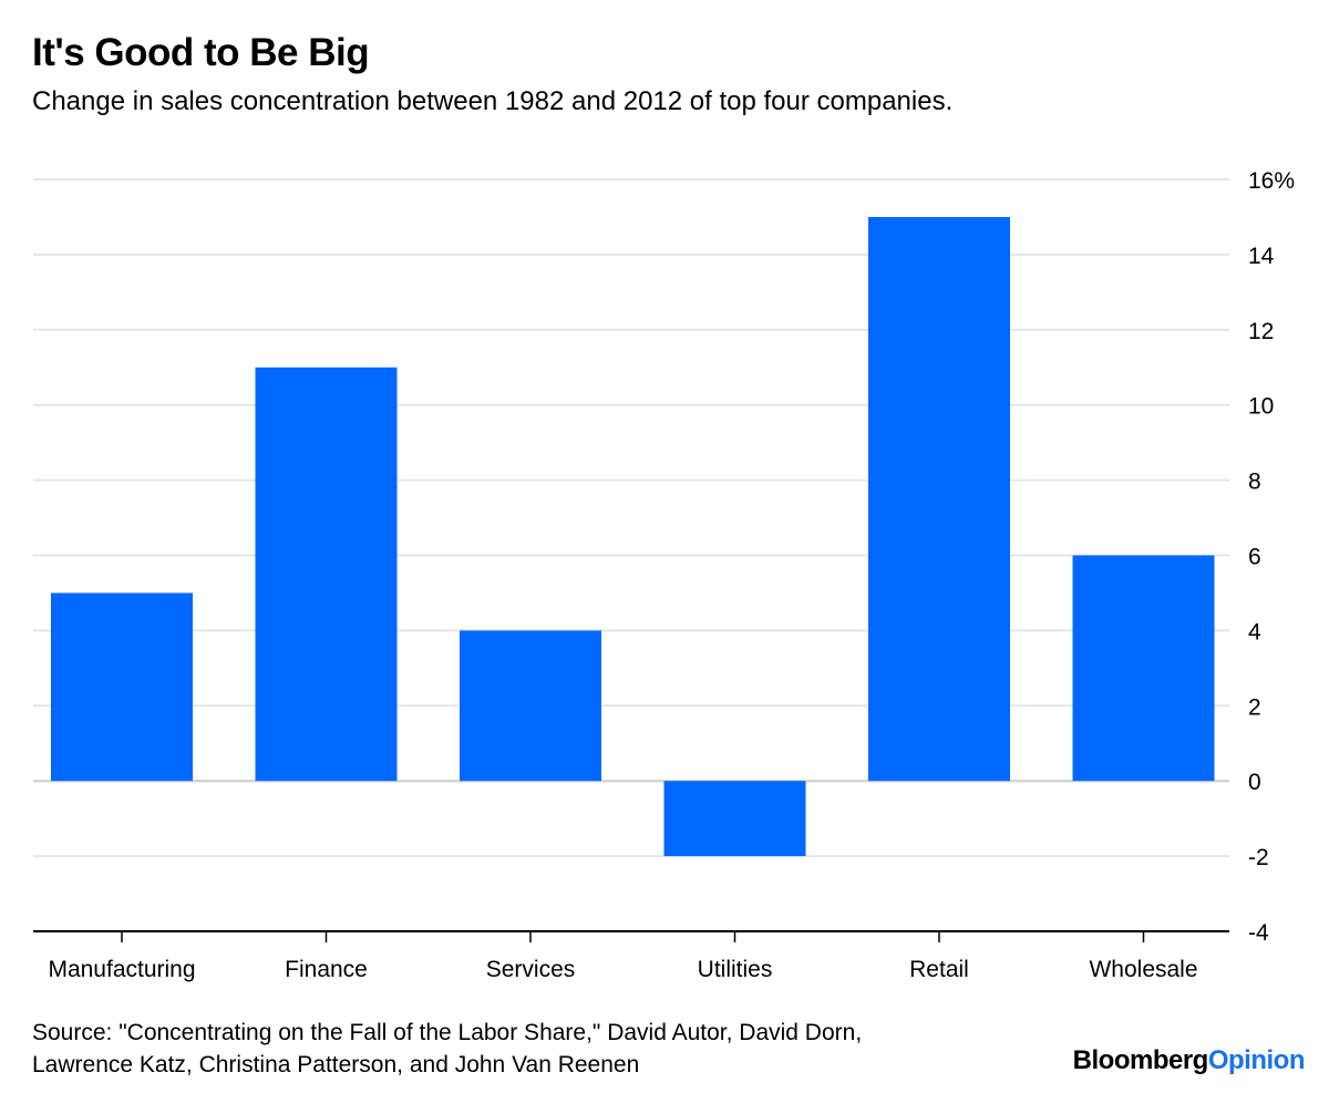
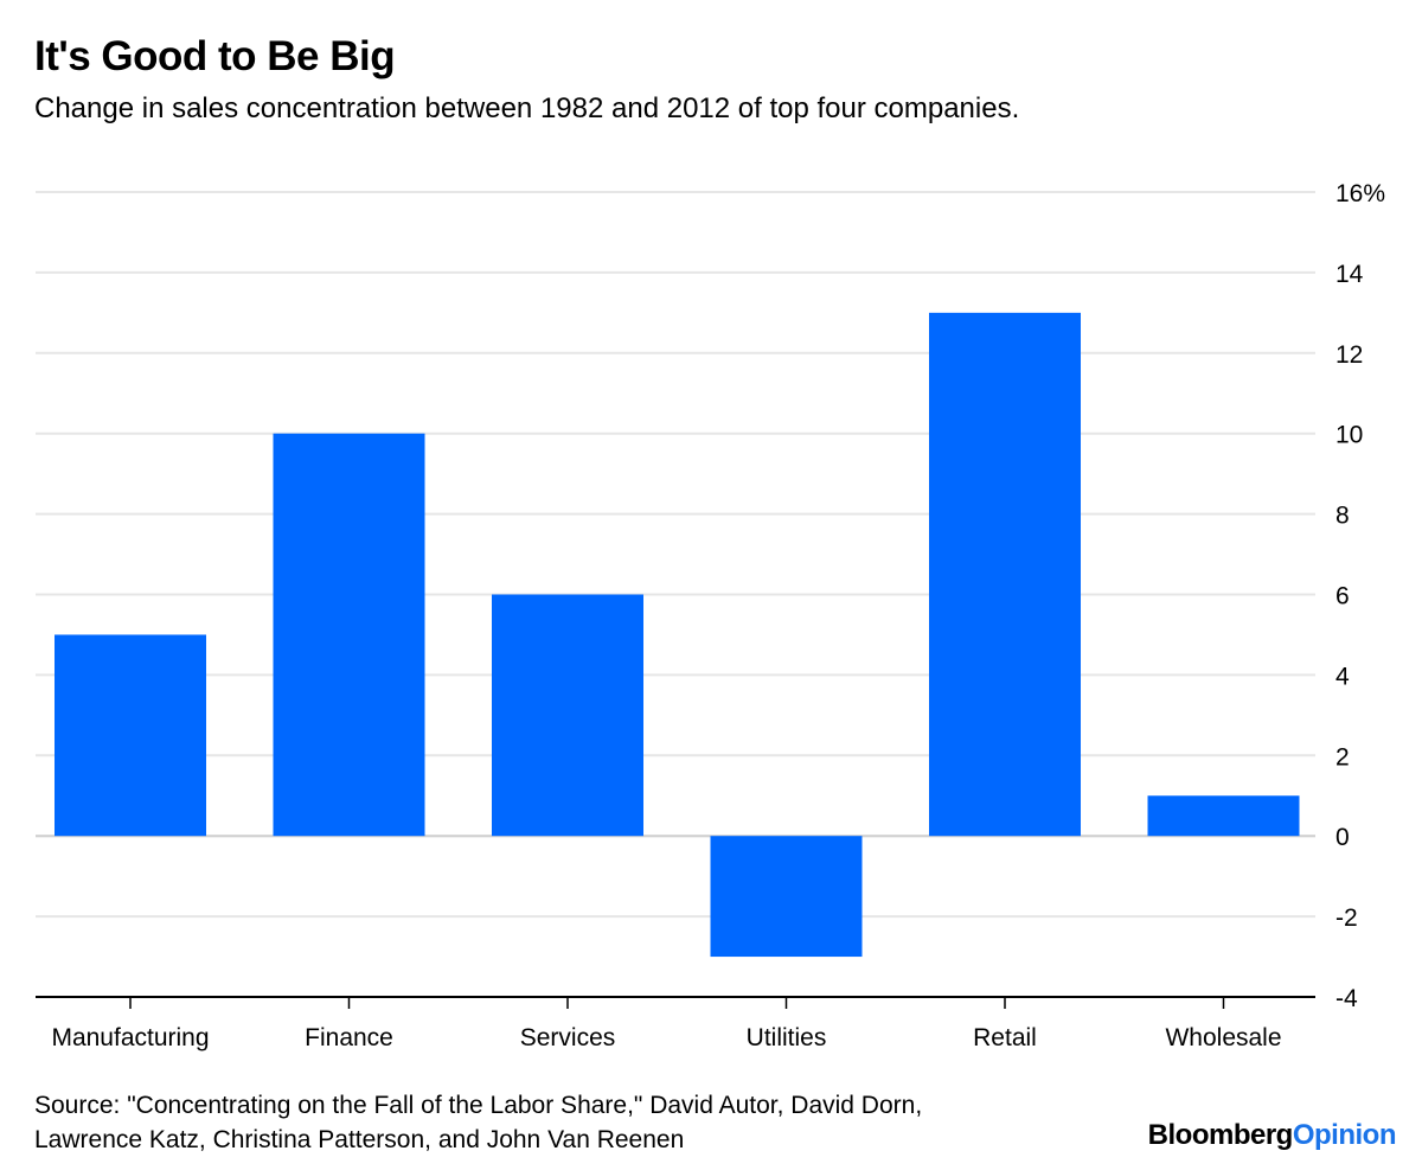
Finance: 11% -> 10%
Services: 4% -> 6%
Utilities: -2% -> -3%
Retail: 15% -> 13%
Wholesale: 6% -> 1%
